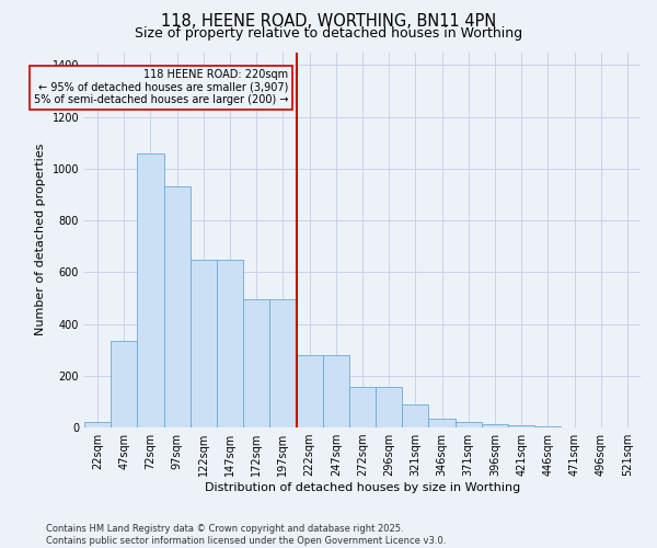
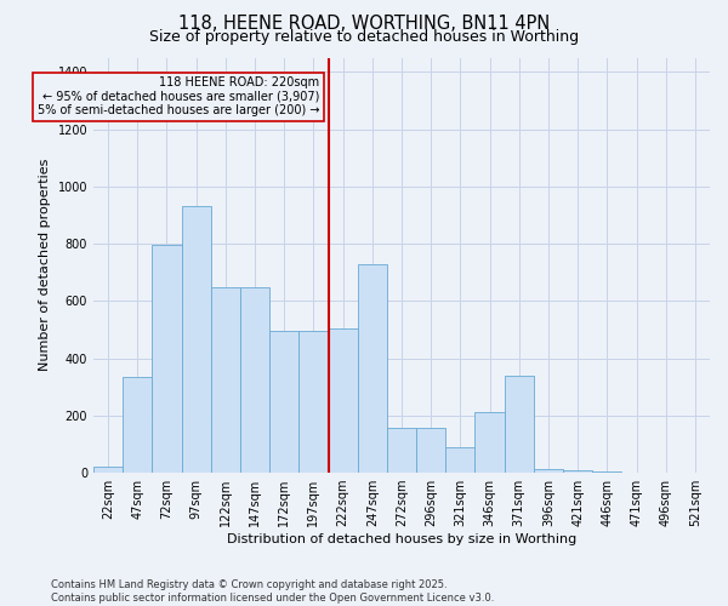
72sqm: 1060 -> 795
222sqm: 280 -> 505
247sqm: 280 -> 730
346sqm: 35 -> 210
371sqm: 20 -> 340
